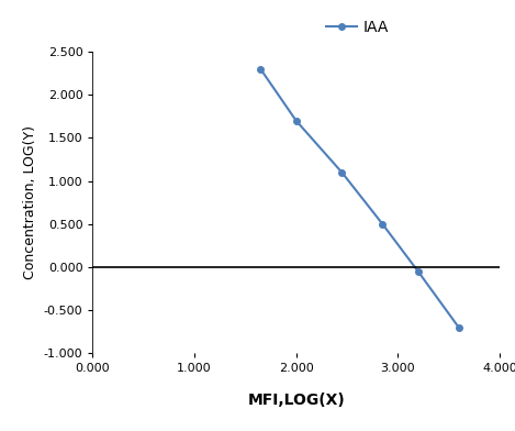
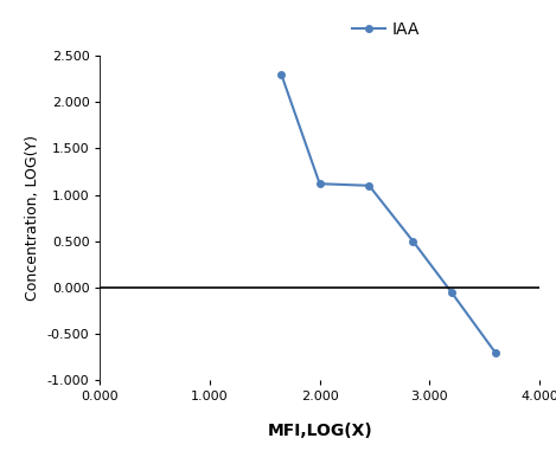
2.000: 1.70 -> 1.12
